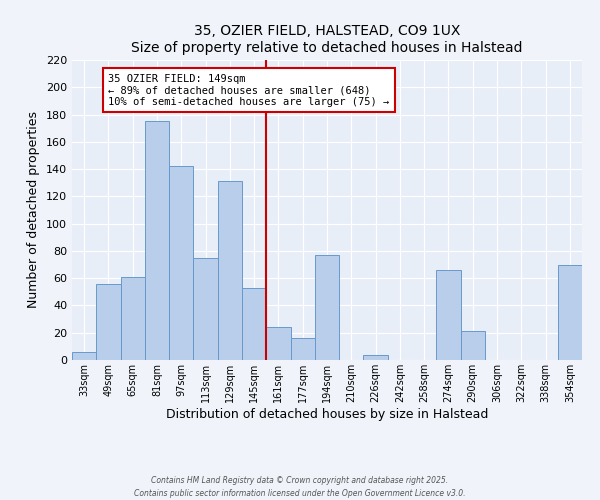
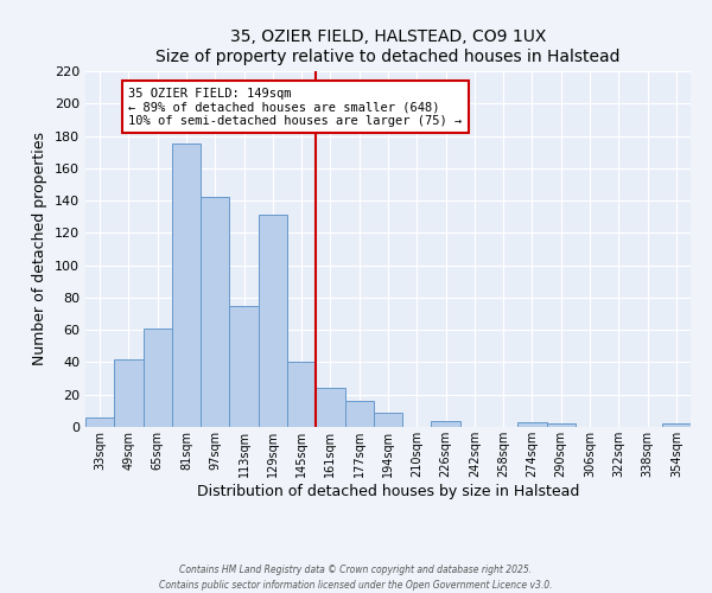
49sqm: 56 -> 42
145sqm: 53 -> 40
194sqm: 77 -> 9
274sqm: 66 -> 3
290sqm: 21 -> 2
354sqm: 70 -> 2
